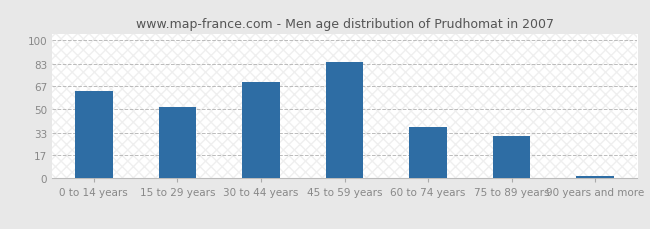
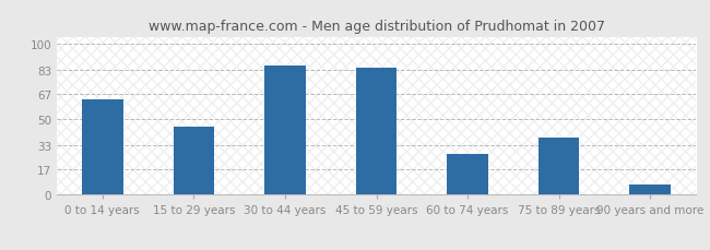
15 to 29 years: 52 -> 45
30 to 44 years: 70 -> 86
60 to 74 years: 37 -> 27
75 to 89 years: 31 -> 38
90 years and more: 2 -> 7
